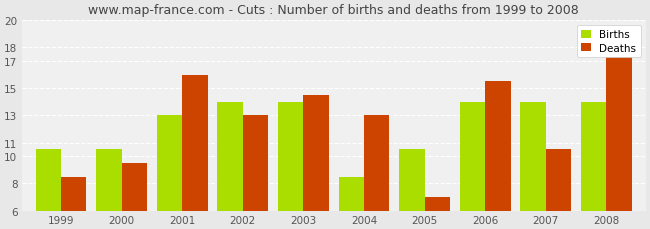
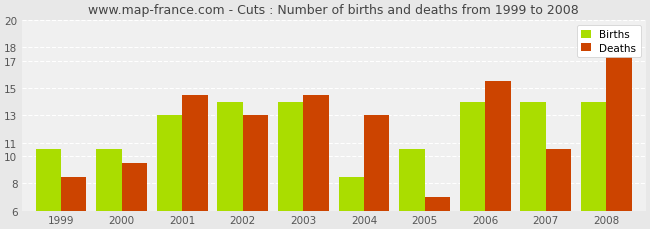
Deaths/2001: 16.0 -> 14.5
